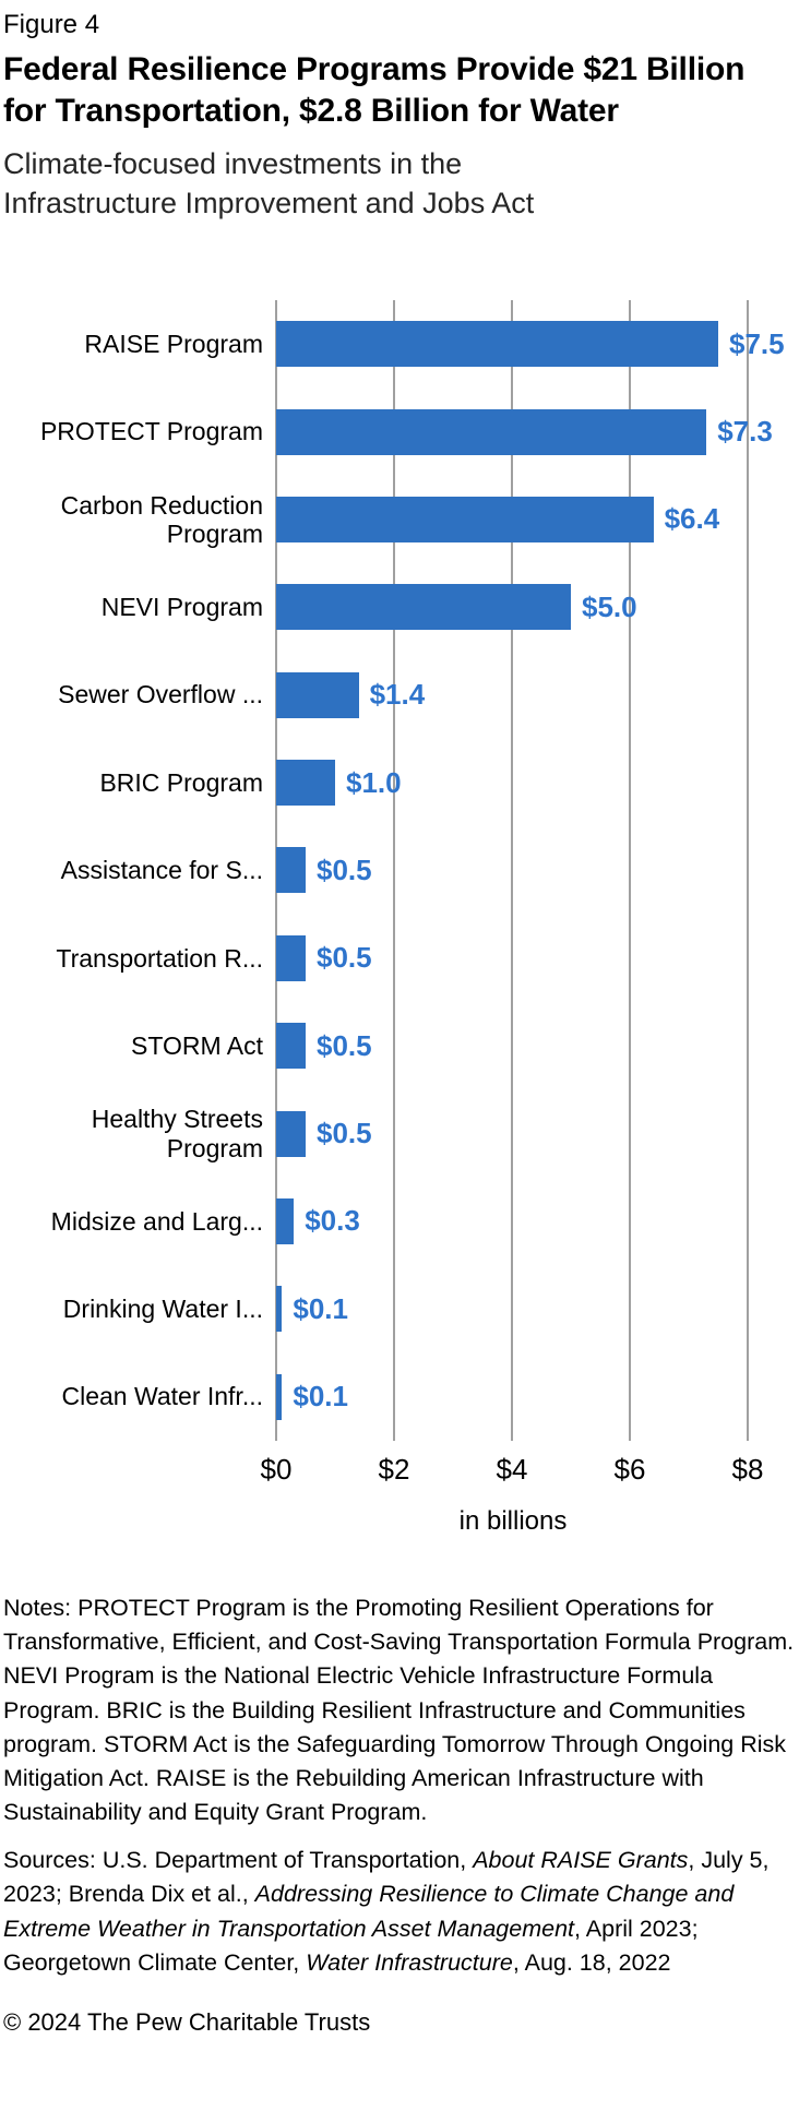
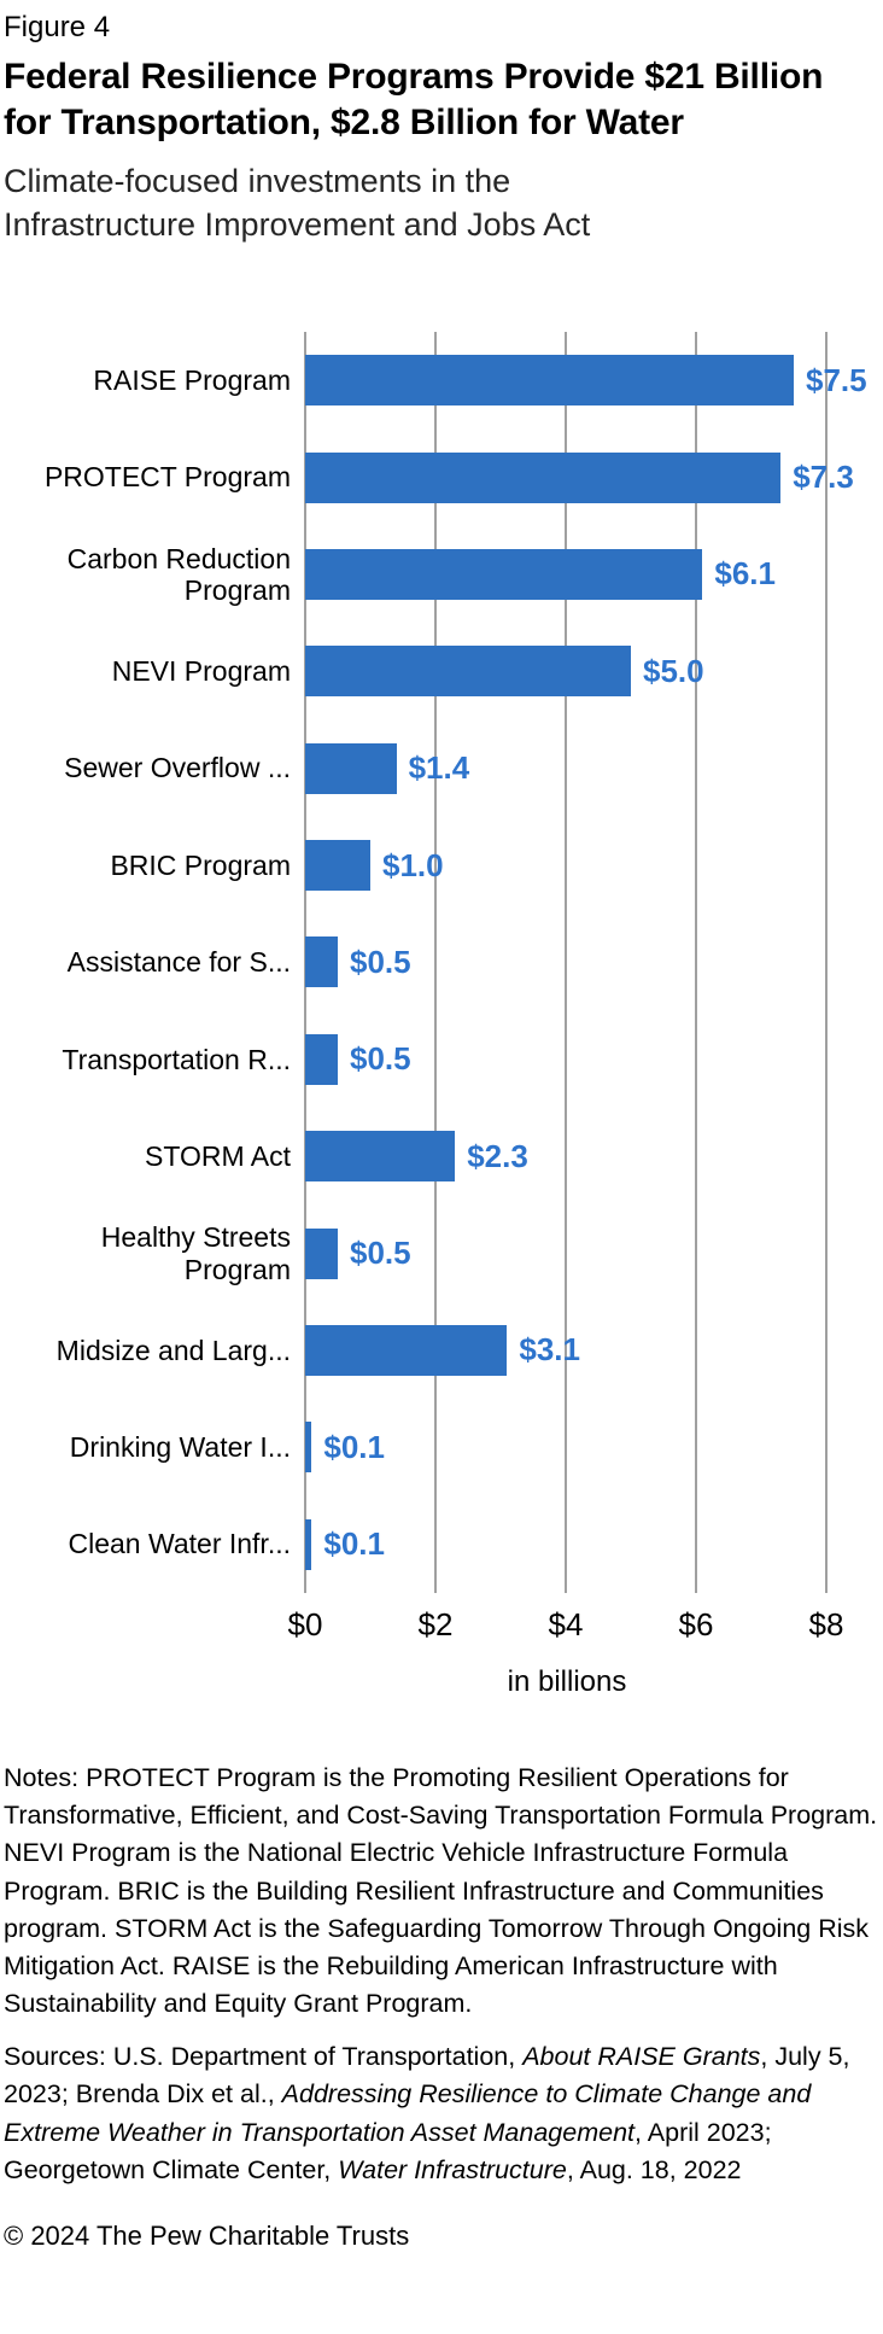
Carbon Reduction Program: $6.4 -> $6.1
STORM Act: $0.5 -> $2.3
Midsize and Larg...: $0.3 -> $3.1
